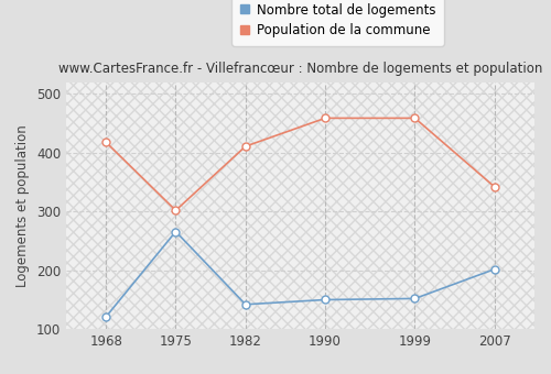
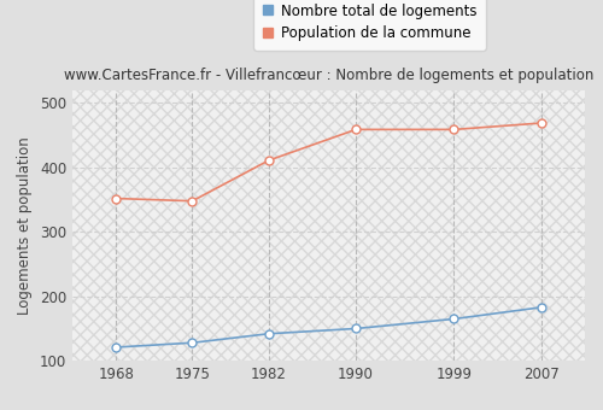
Population de la commune/1968: 418 -> 352
Nombre total de logements/1975: 266 -> 128
Population de la commune/1975: 302 -> 348
Nombre total de logements/1999: 152 -> 165
Nombre total de logements/2007: 202 -> 183
Population de la commune/2007: 342 -> 469
